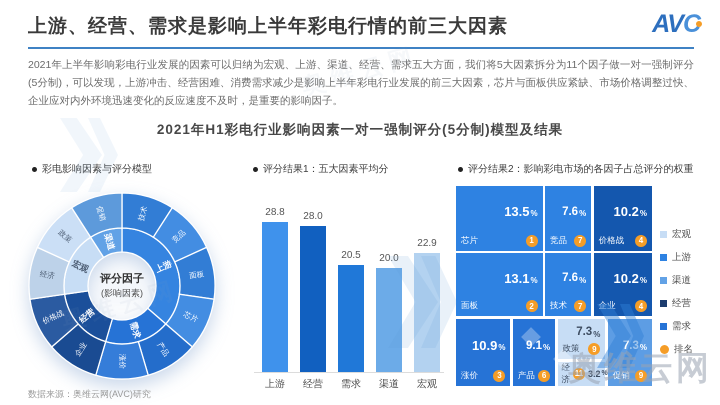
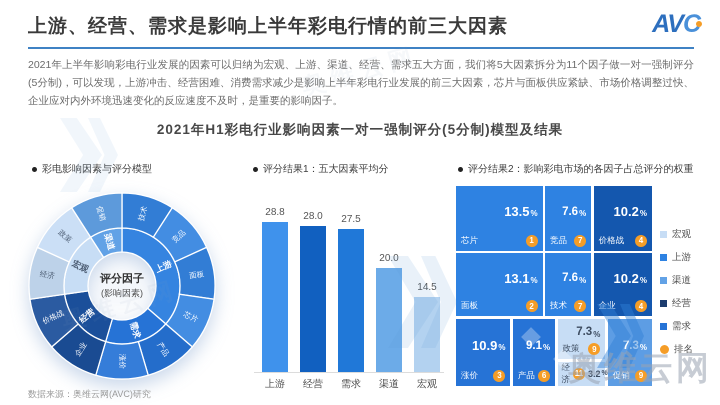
评分结果1：五大因素平均分/需求: 20.5 -> 27.5
评分结果1：五大因素平均分/宏观: 22.9 -> 14.5
